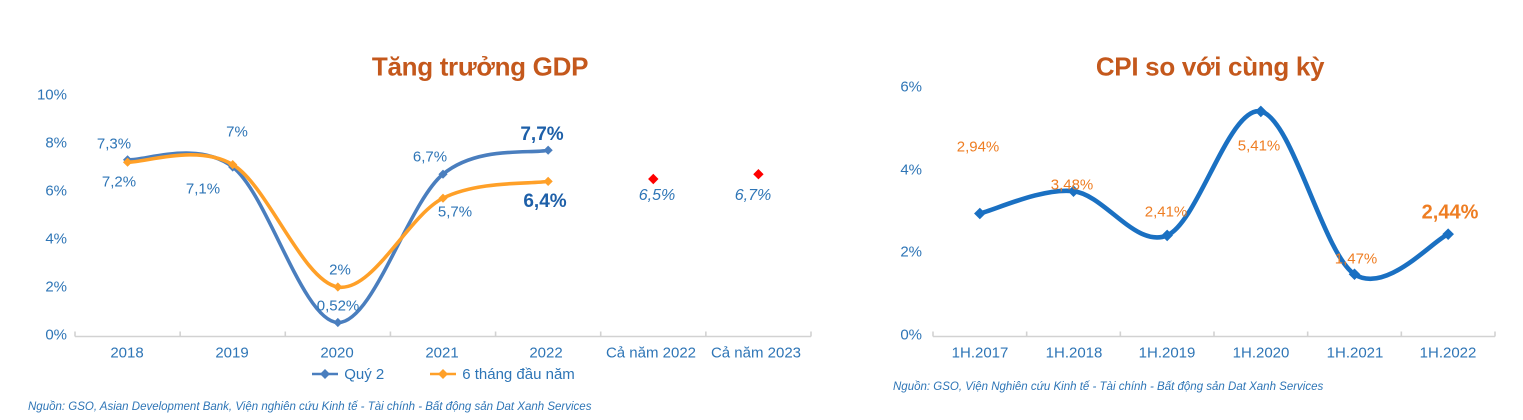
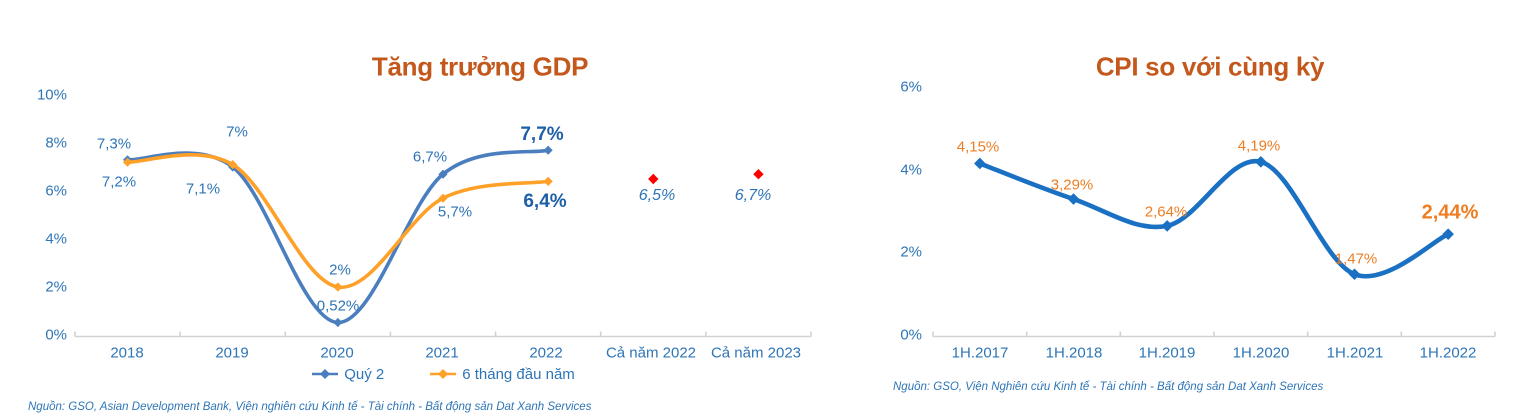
CPI so với cùng kỳ/1H.2017: 2,94% -> 4,15%
CPI so với cùng kỳ/1H.2018: 3,48% -> 3,29%
CPI so với cùng kỳ/1H.2019: 2,41% -> 2,64%
CPI so với cùng kỳ/1H.2020: 5,41% -> 4,19%
